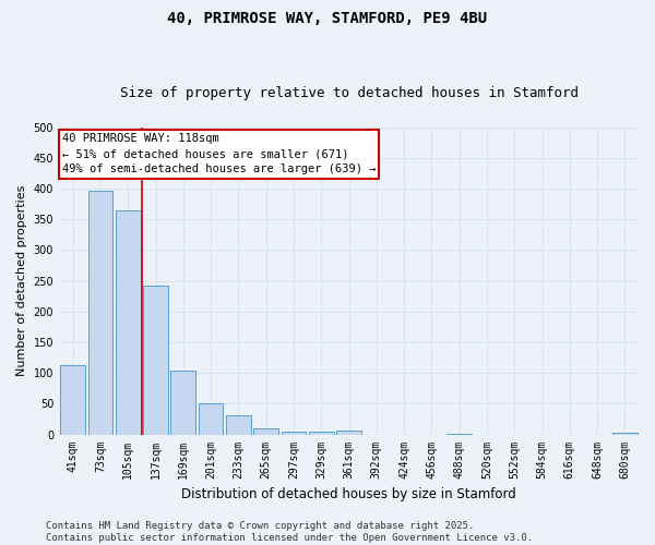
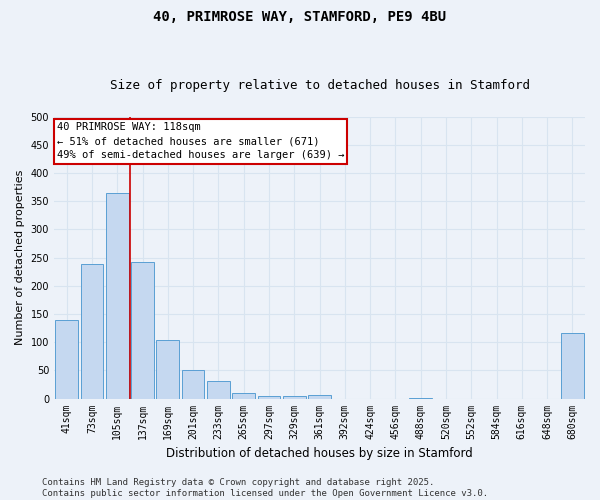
41sqm: 113 -> 140
73sqm: 397 -> 238
680sqm: 2 -> 116
